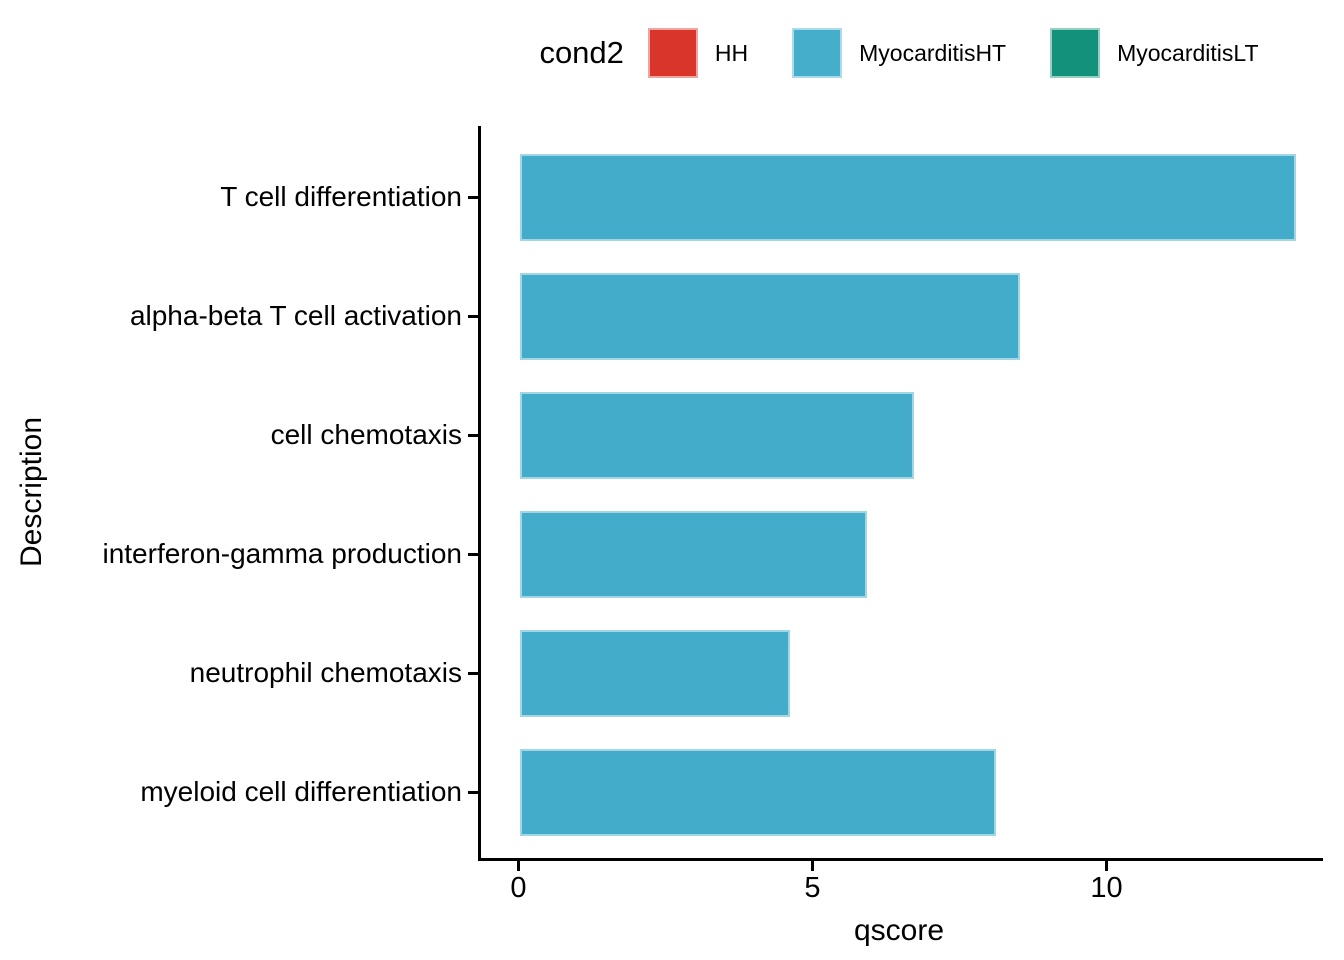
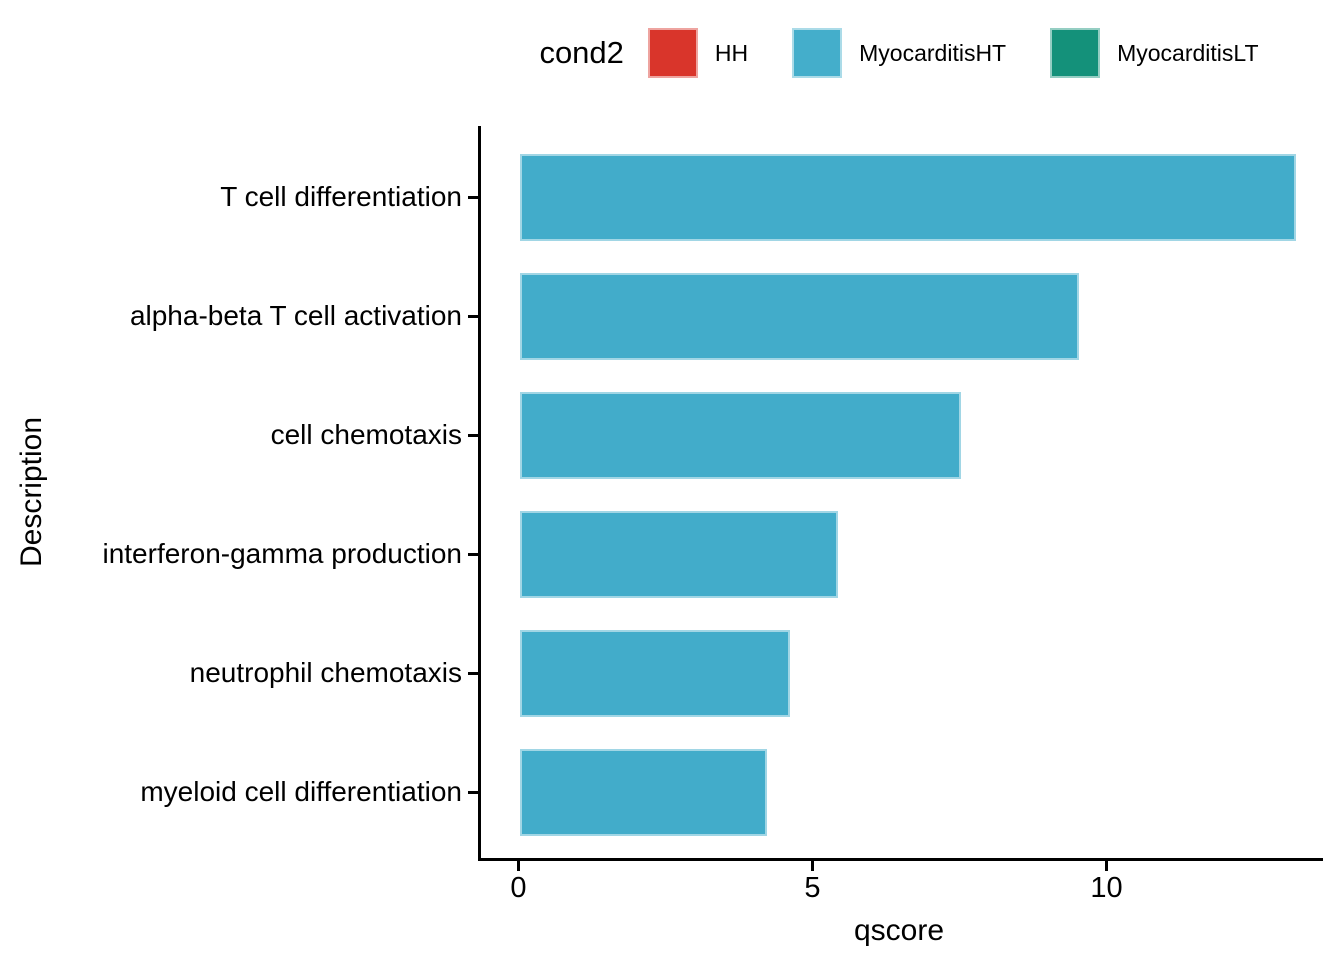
alpha-beta T cell activation: 8.5 -> 9.5
cell chemotaxis: 6.7 -> 7.5
interferon-gamma production: 5.9 -> 5.4
myeloid cell differentiation: 8.1 -> 4.2
